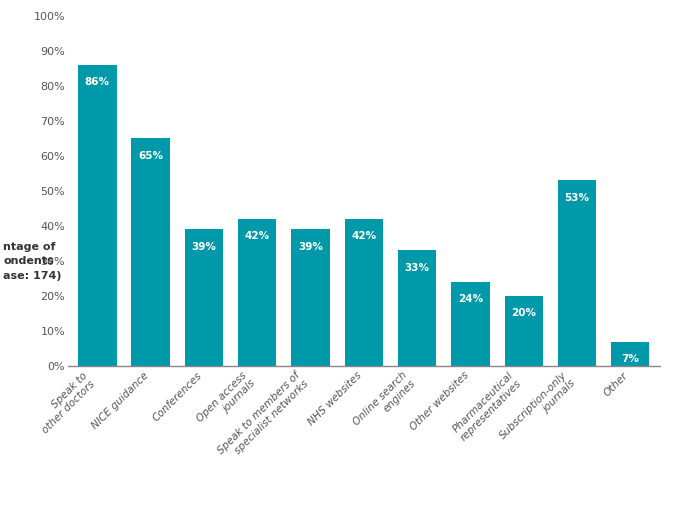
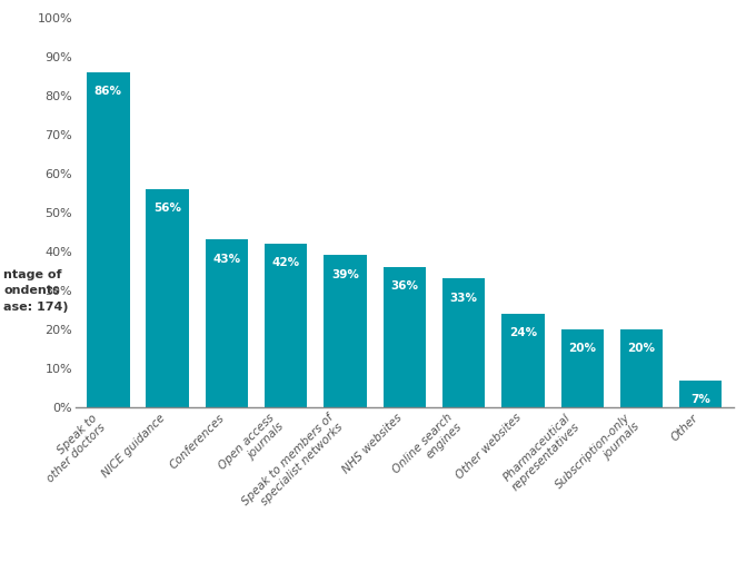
NICE guidance: 65% -> 56%
Conferences: 39% -> 43%
NHS websites: 42% -> 36%
Subscription-only journals: 53% -> 20%
